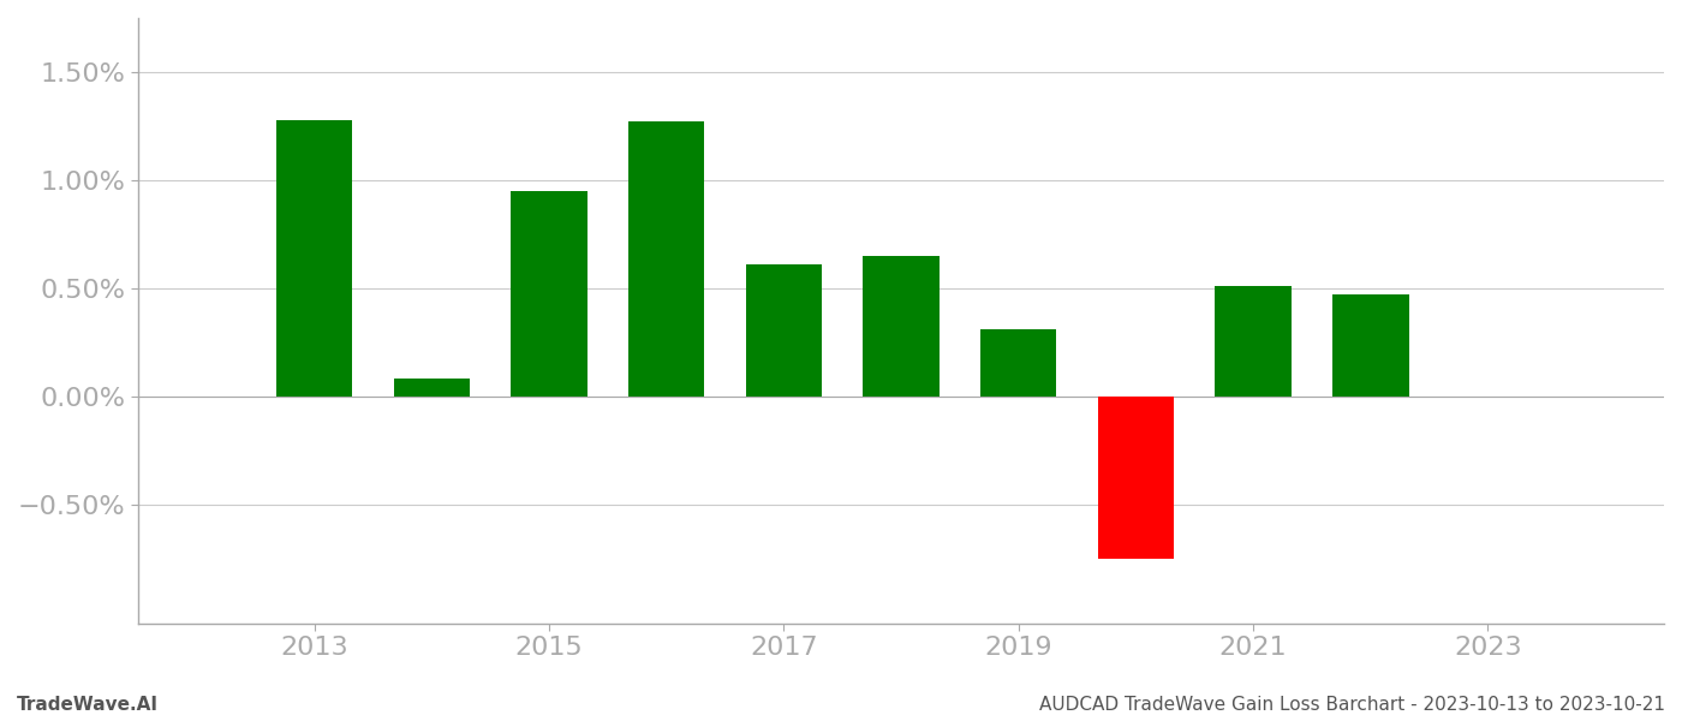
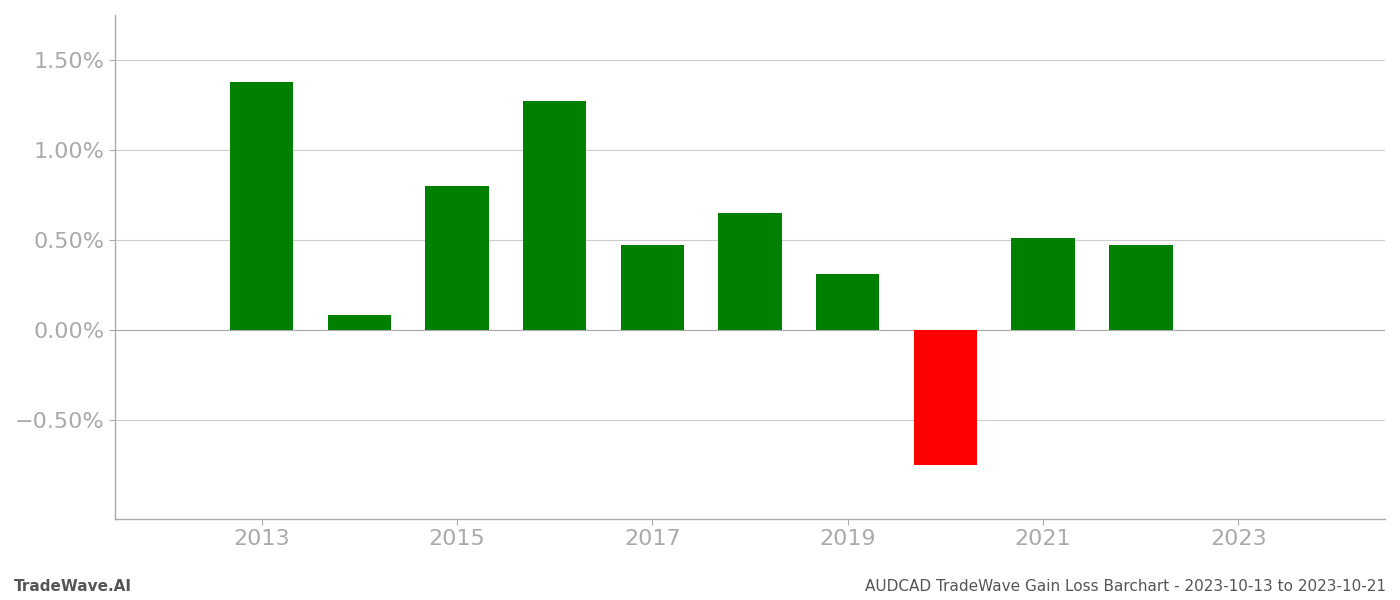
2013: 1.28% -> 1.38%
2015: 0.95% -> 0.80%
2017: 0.61% -> 0.47%
